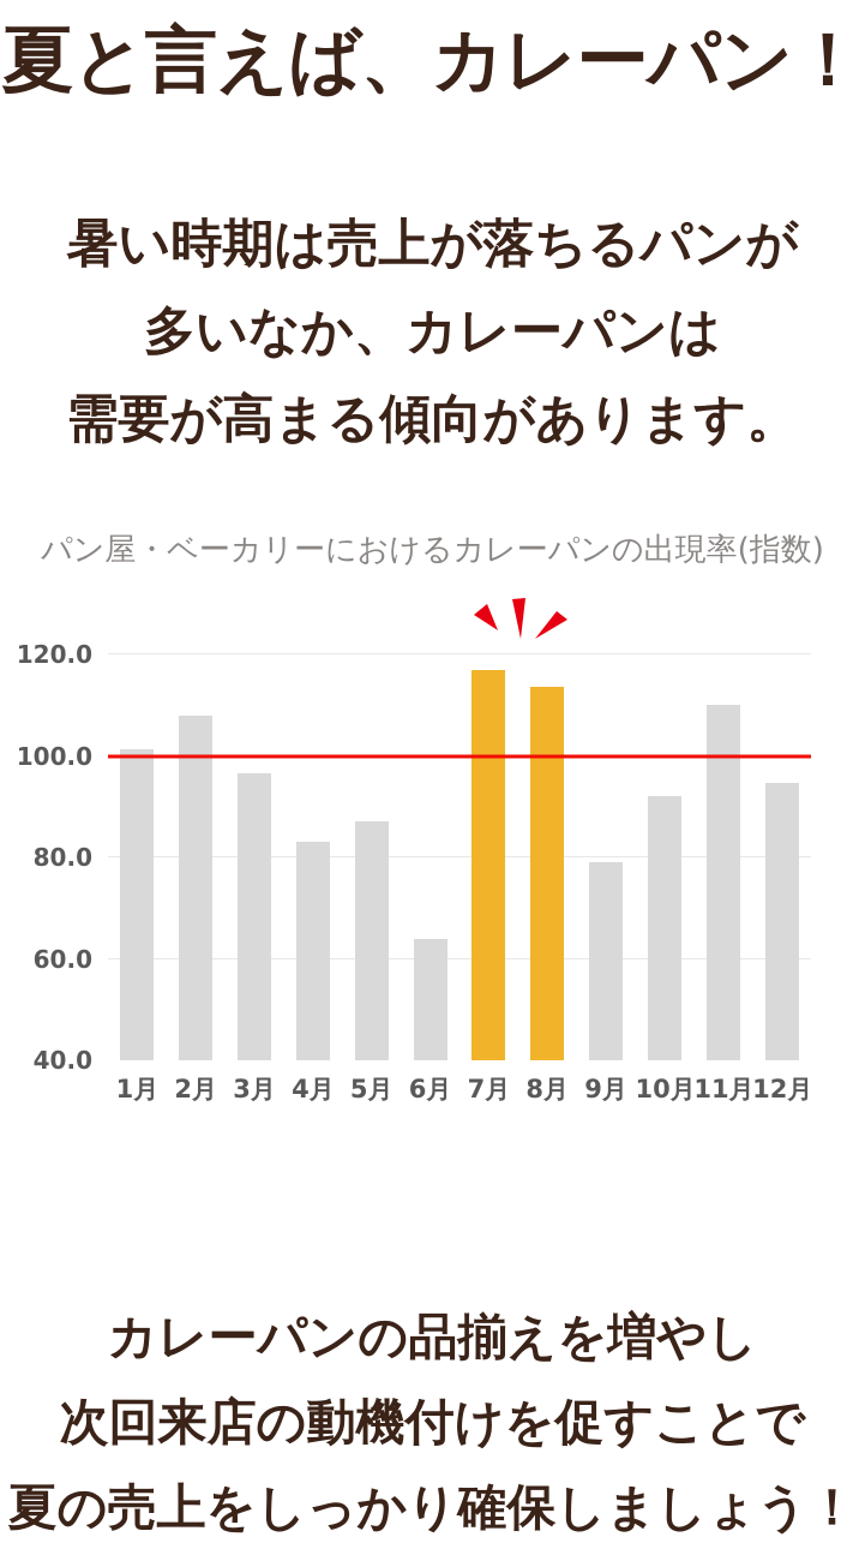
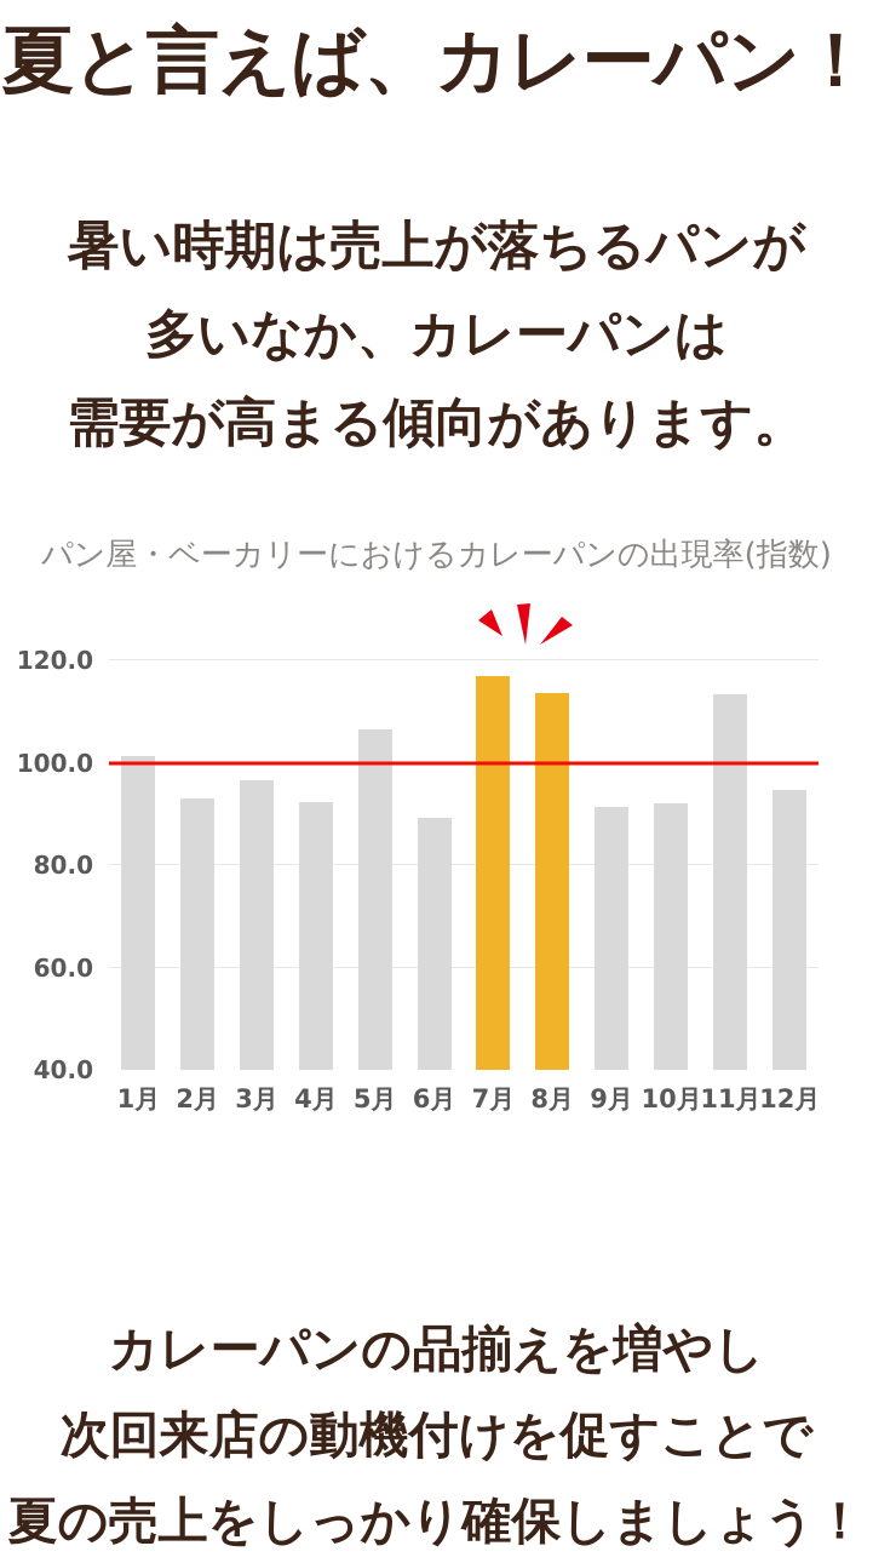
2月: 108 -> 93
4月: 83 -> 92
5月: 87 -> 107
6月: 64 -> 89
9月: 79 -> 91
11月: 110 -> 113
